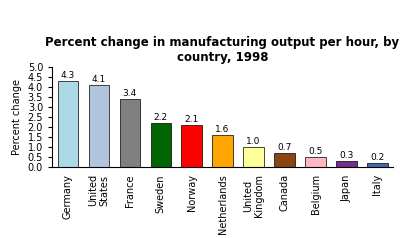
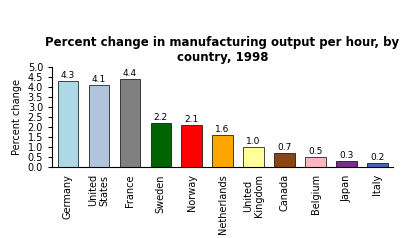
France: 3.4 -> 4.4
